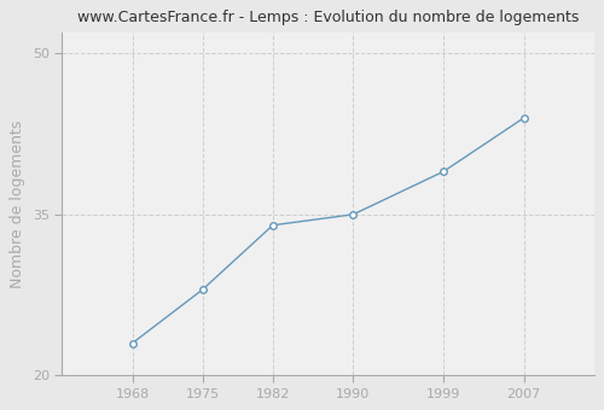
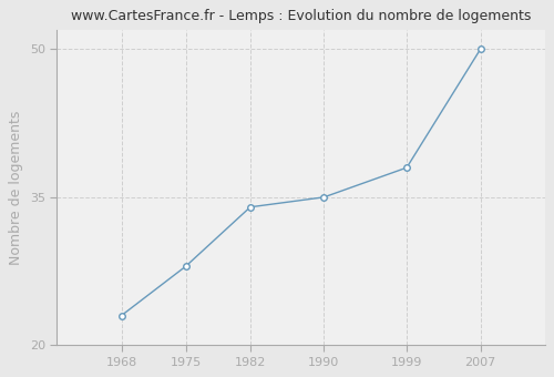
1999: 39 -> 38
2007: 44 -> 50
